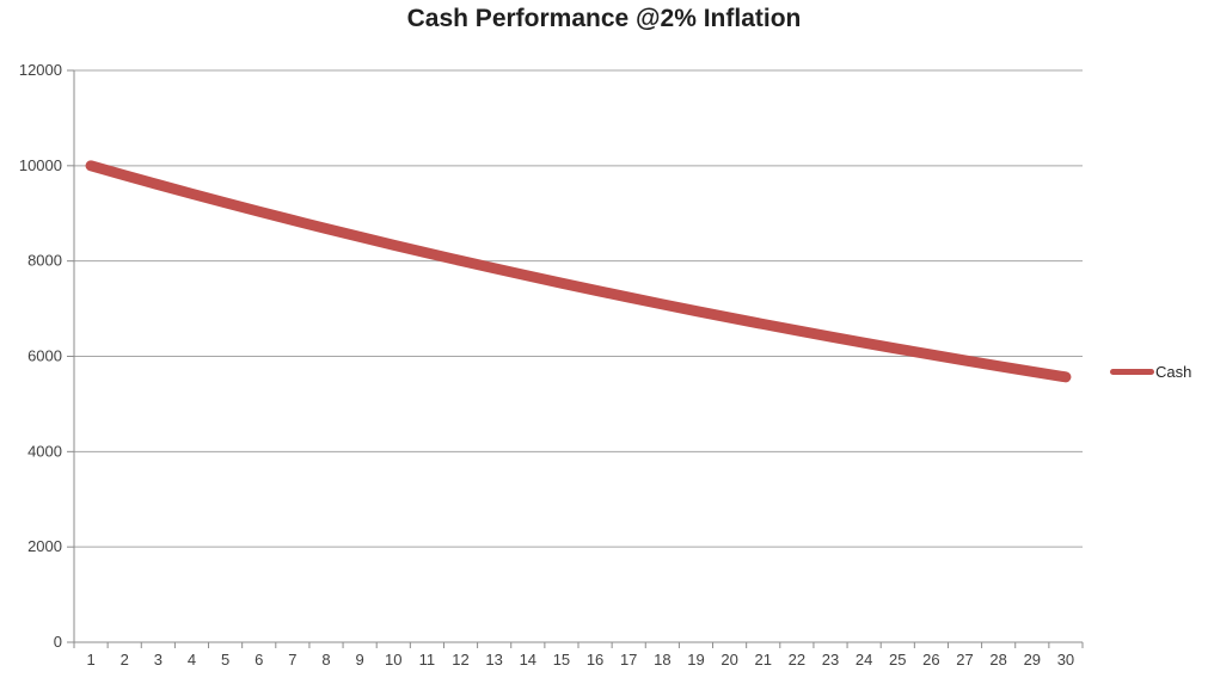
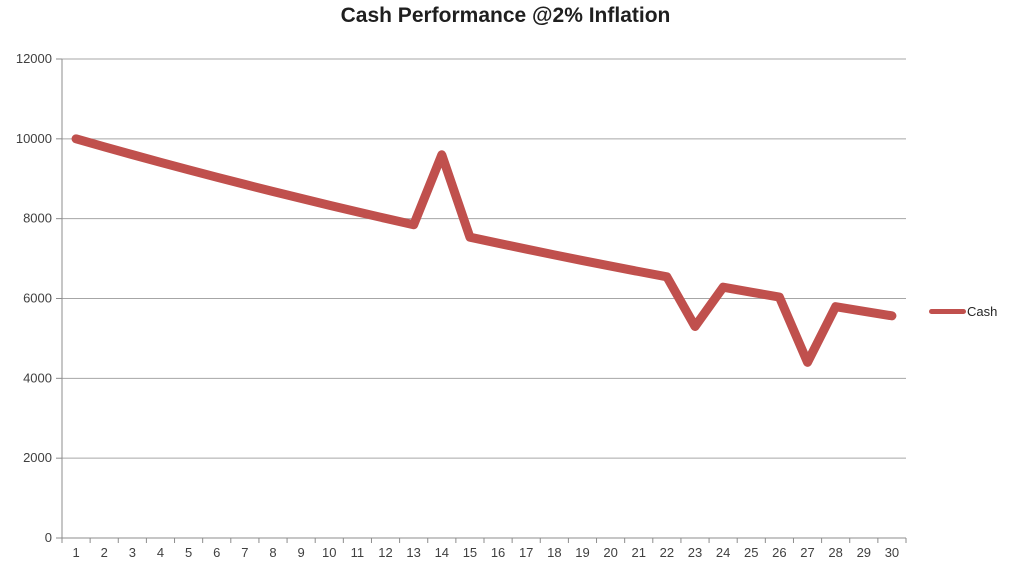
14: 7700 -> 9600
23: 6400 -> 5300
27: 5900 -> 4400
